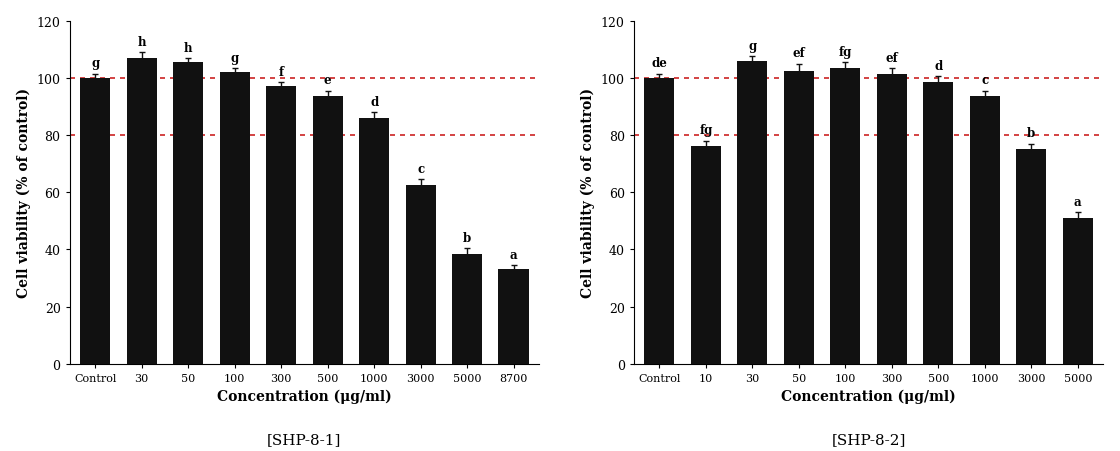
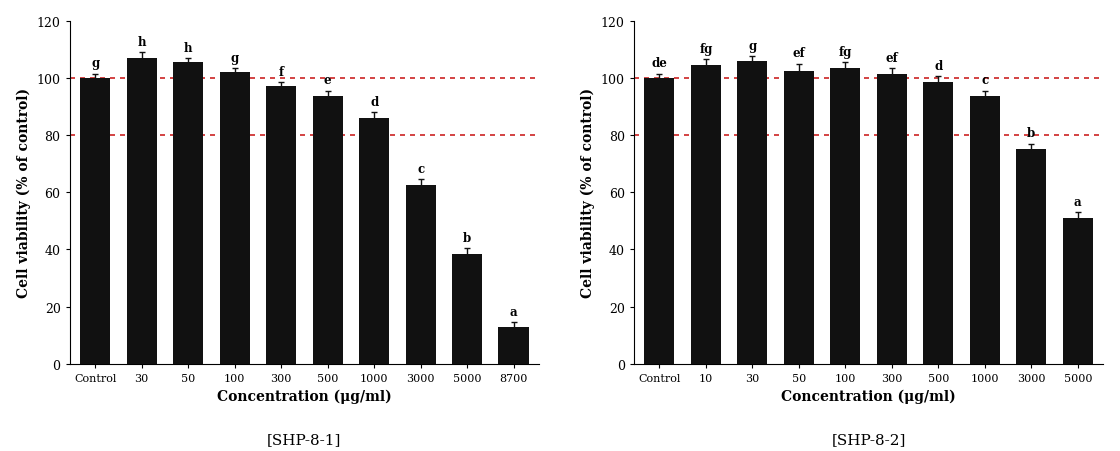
8700: 33.0 -> 13.0
10: 76.0 -> 104.5
